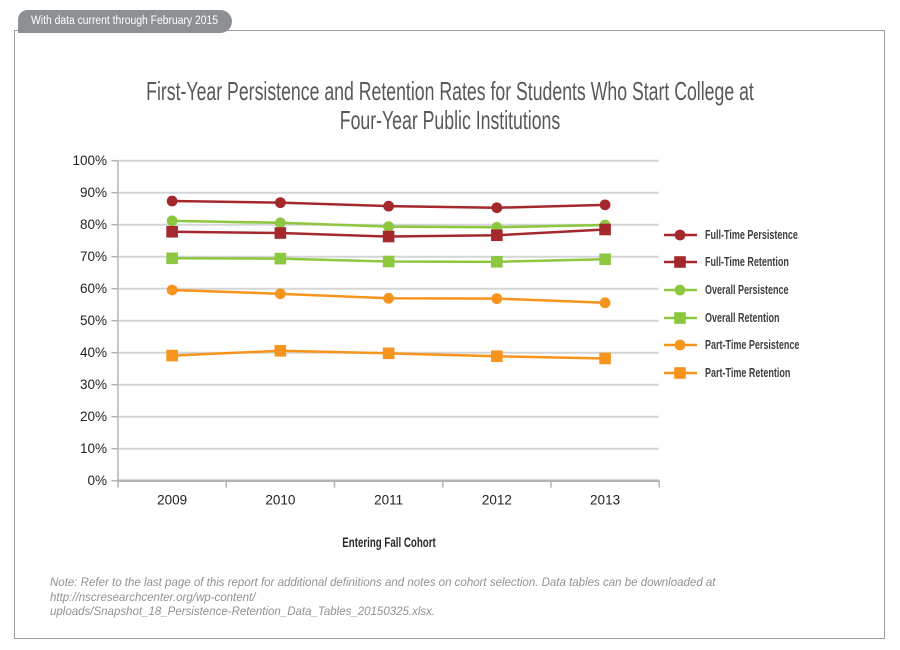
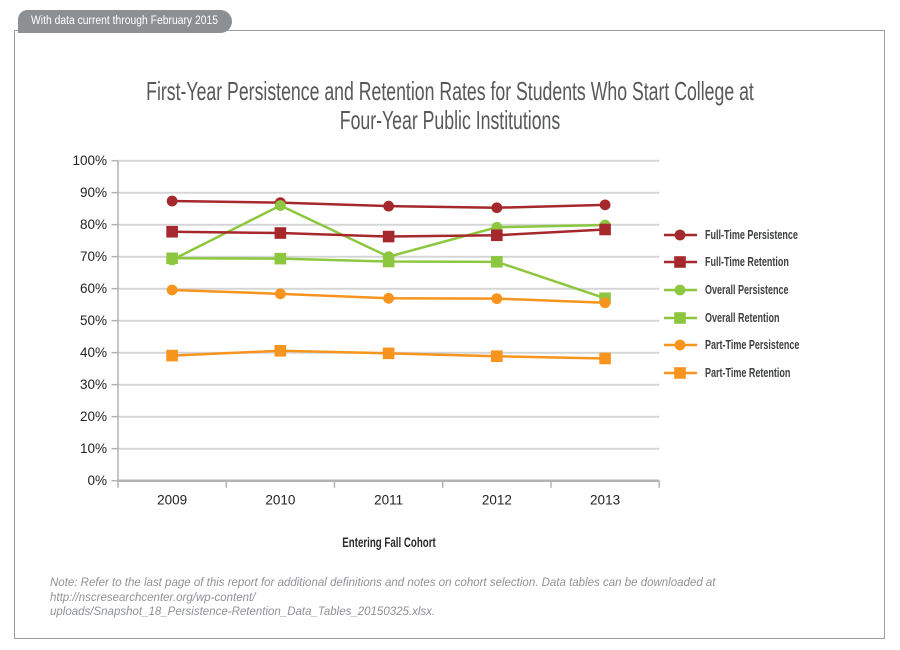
Overall Persistence/2009: 81% -> 69%
Overall Persistence/2010: 81% -> 86%
Overall Persistence/2011: 79% -> 70%
Overall Retention/2013: 69% -> 57%
